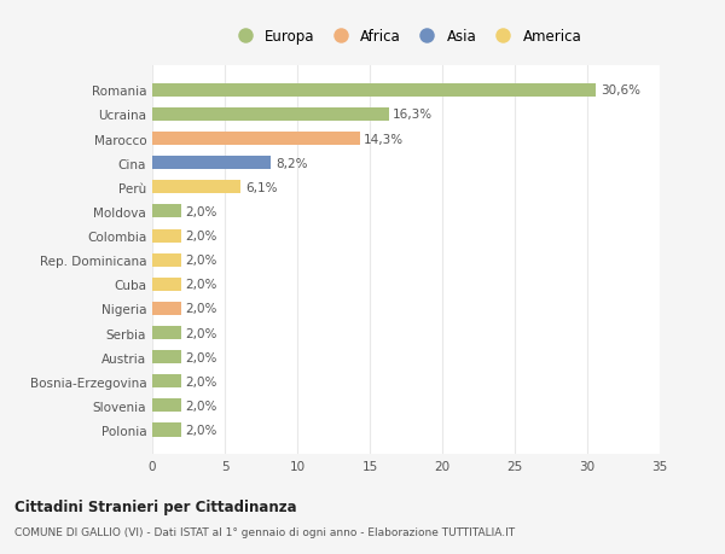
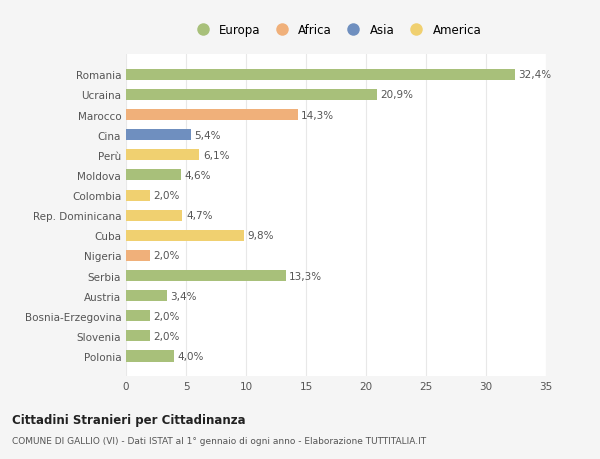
Romania: 30,6% -> 32,4%
Ucraina: 16,3% -> 20,9%
Cina: 8,2% -> 5,4%
Moldova: 2,0% -> 4,6%
Rep. Dominicana: 2,0% -> 4,7%
Cuba: 2,0% -> 9,8%
Serbia: 2,0% -> 13,3%
Austria: 2,0% -> 3,4%
Polonia: 2,0% -> 4,0%
